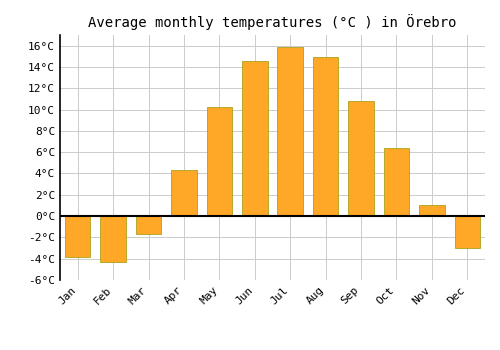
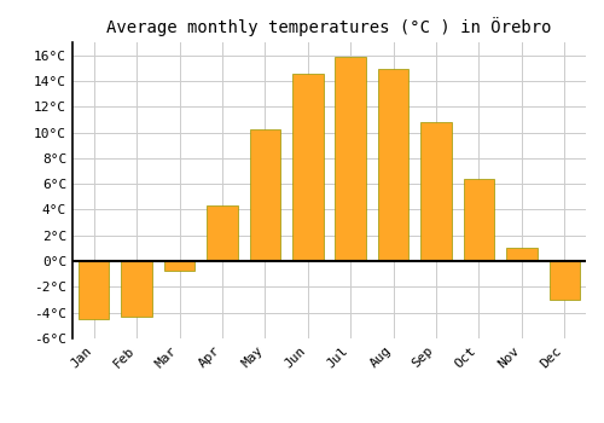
Jan: -3.8°C -> -4.5°C
Mar: -1.7°C -> -0.7°C
